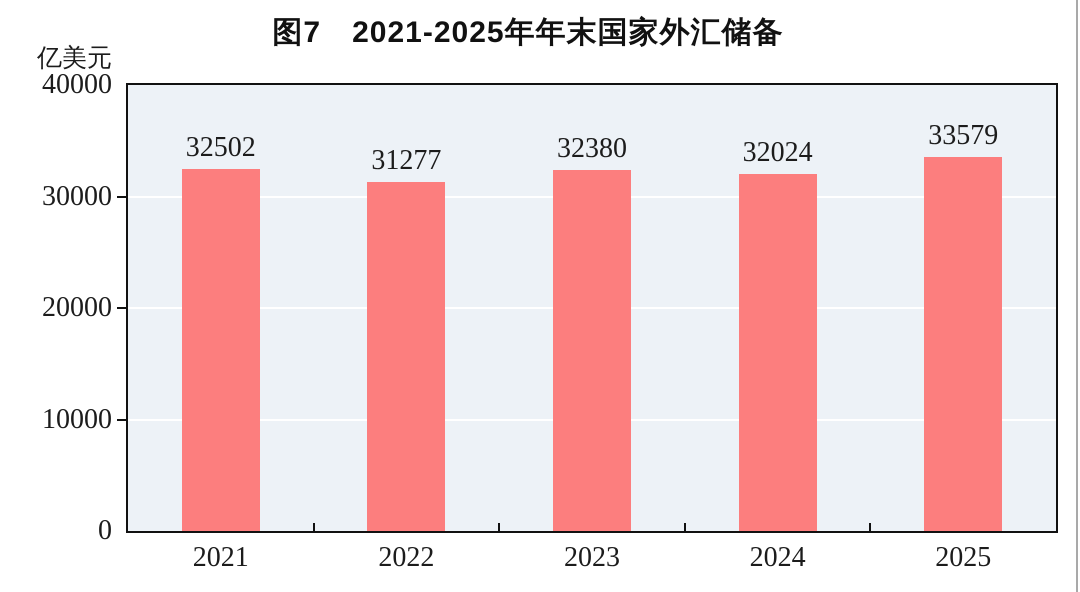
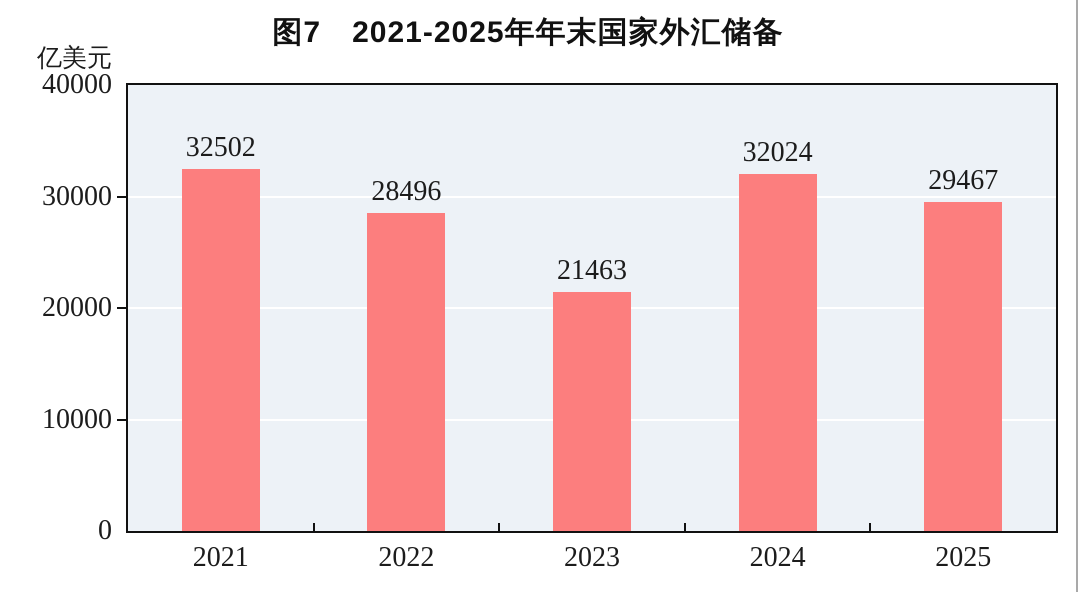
2022: 31277 -> 28496
2023: 32380 -> 21463
2025: 33579 -> 29467
